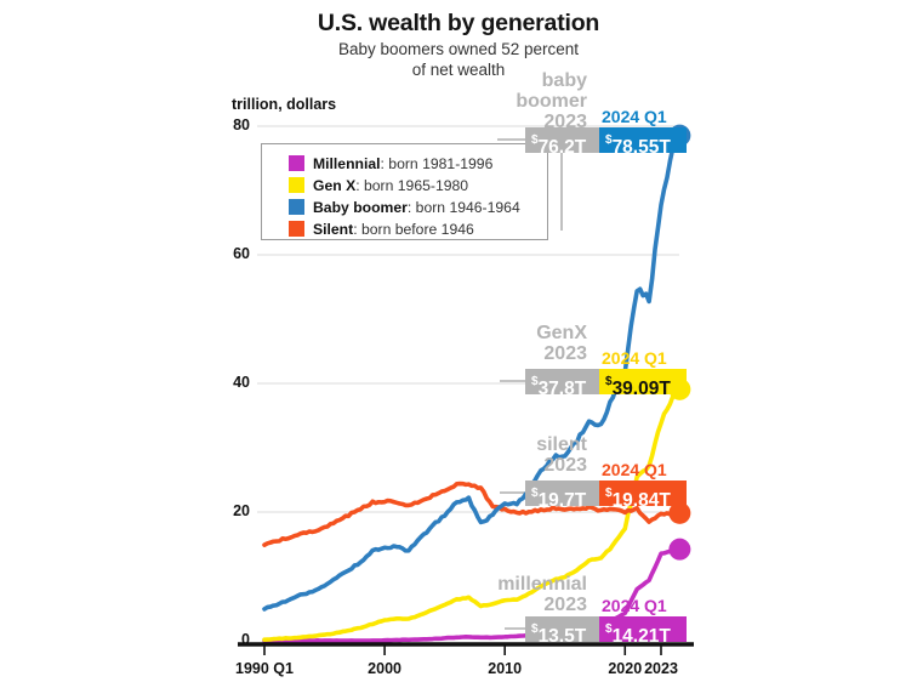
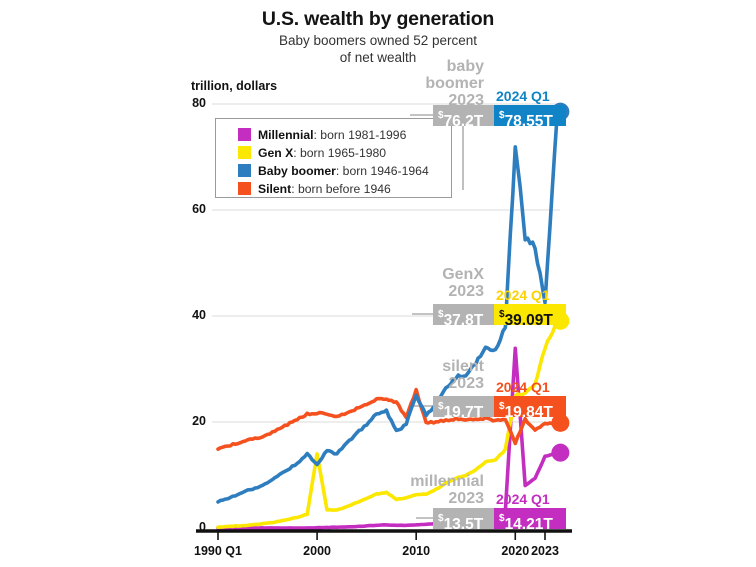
Baby boomer/2000: 14 -> 12
Gen X/2000: 3 -> 14
Baby boomer/2010: 21 -> 25
Silent/2010: 20 -> 26
Baby boomer/2020: 42 -> 72
Gen X/2020: 18 -> 25
Silent/2020: 20 -> 16
Millennial/2020: 4 -> 34
Baby boomer/2023: 68 -> 43
